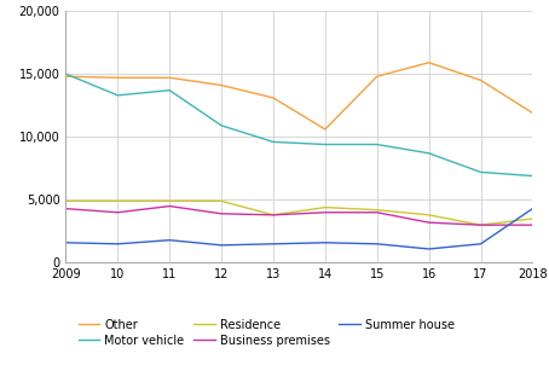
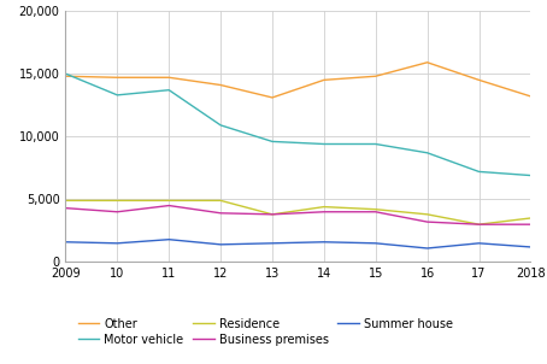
Other/14: 10,600 -> 14,500
Other/2018: 11,900 -> 13,200
Summer house/2018: 4,300 -> 1,200
